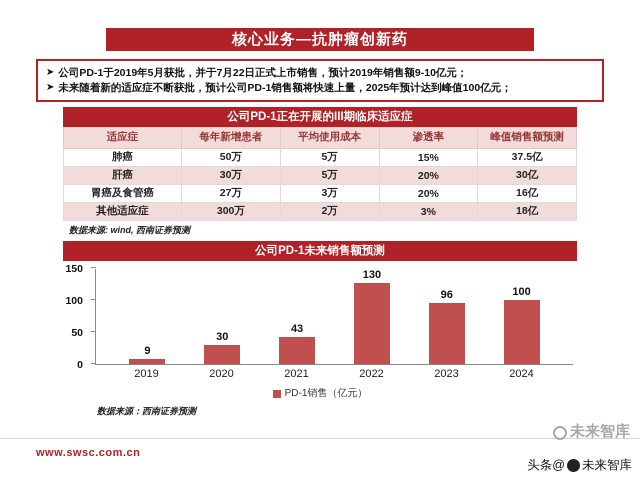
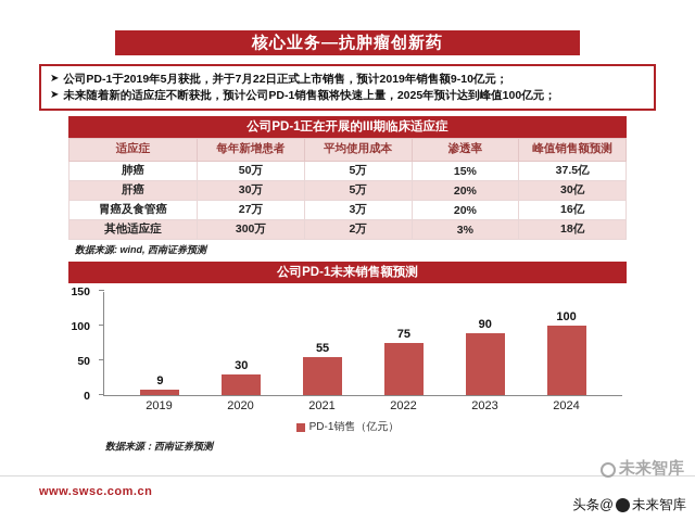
2021: 43 -> 55
2022: 130 -> 75
2023: 96 -> 90
